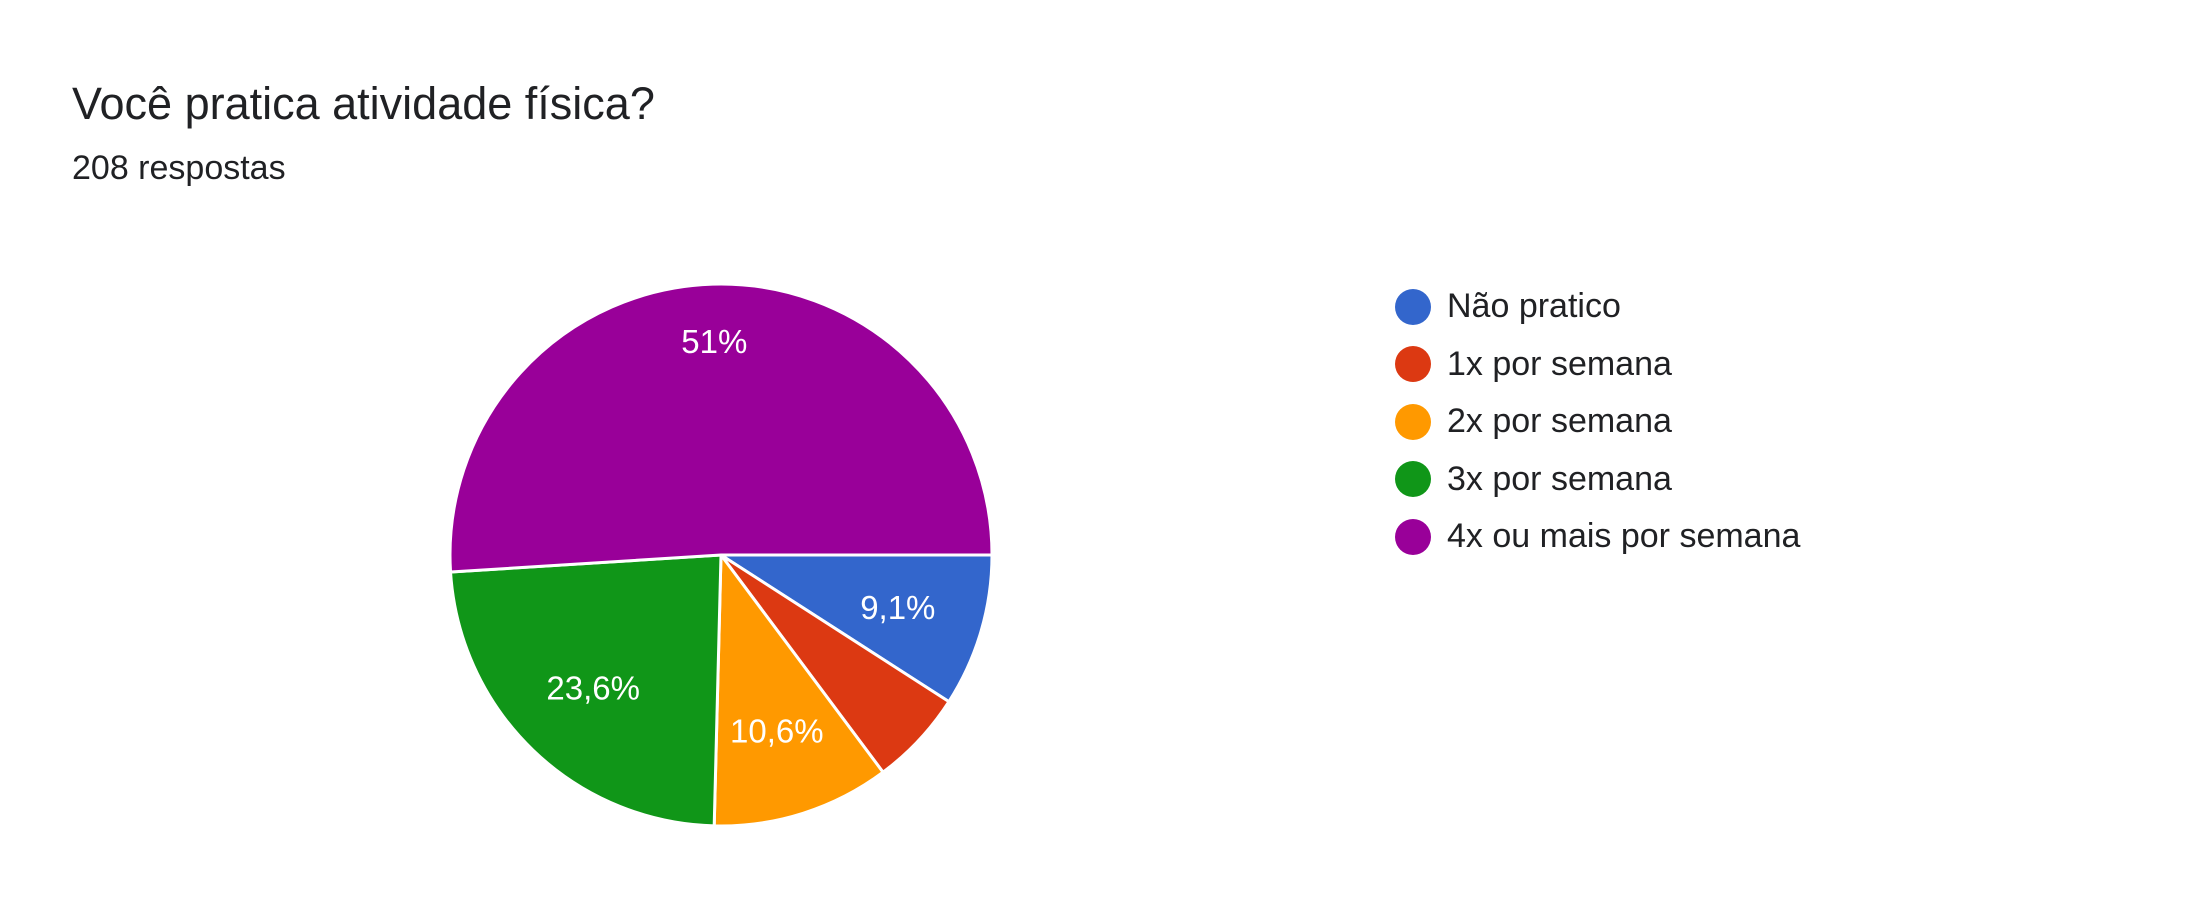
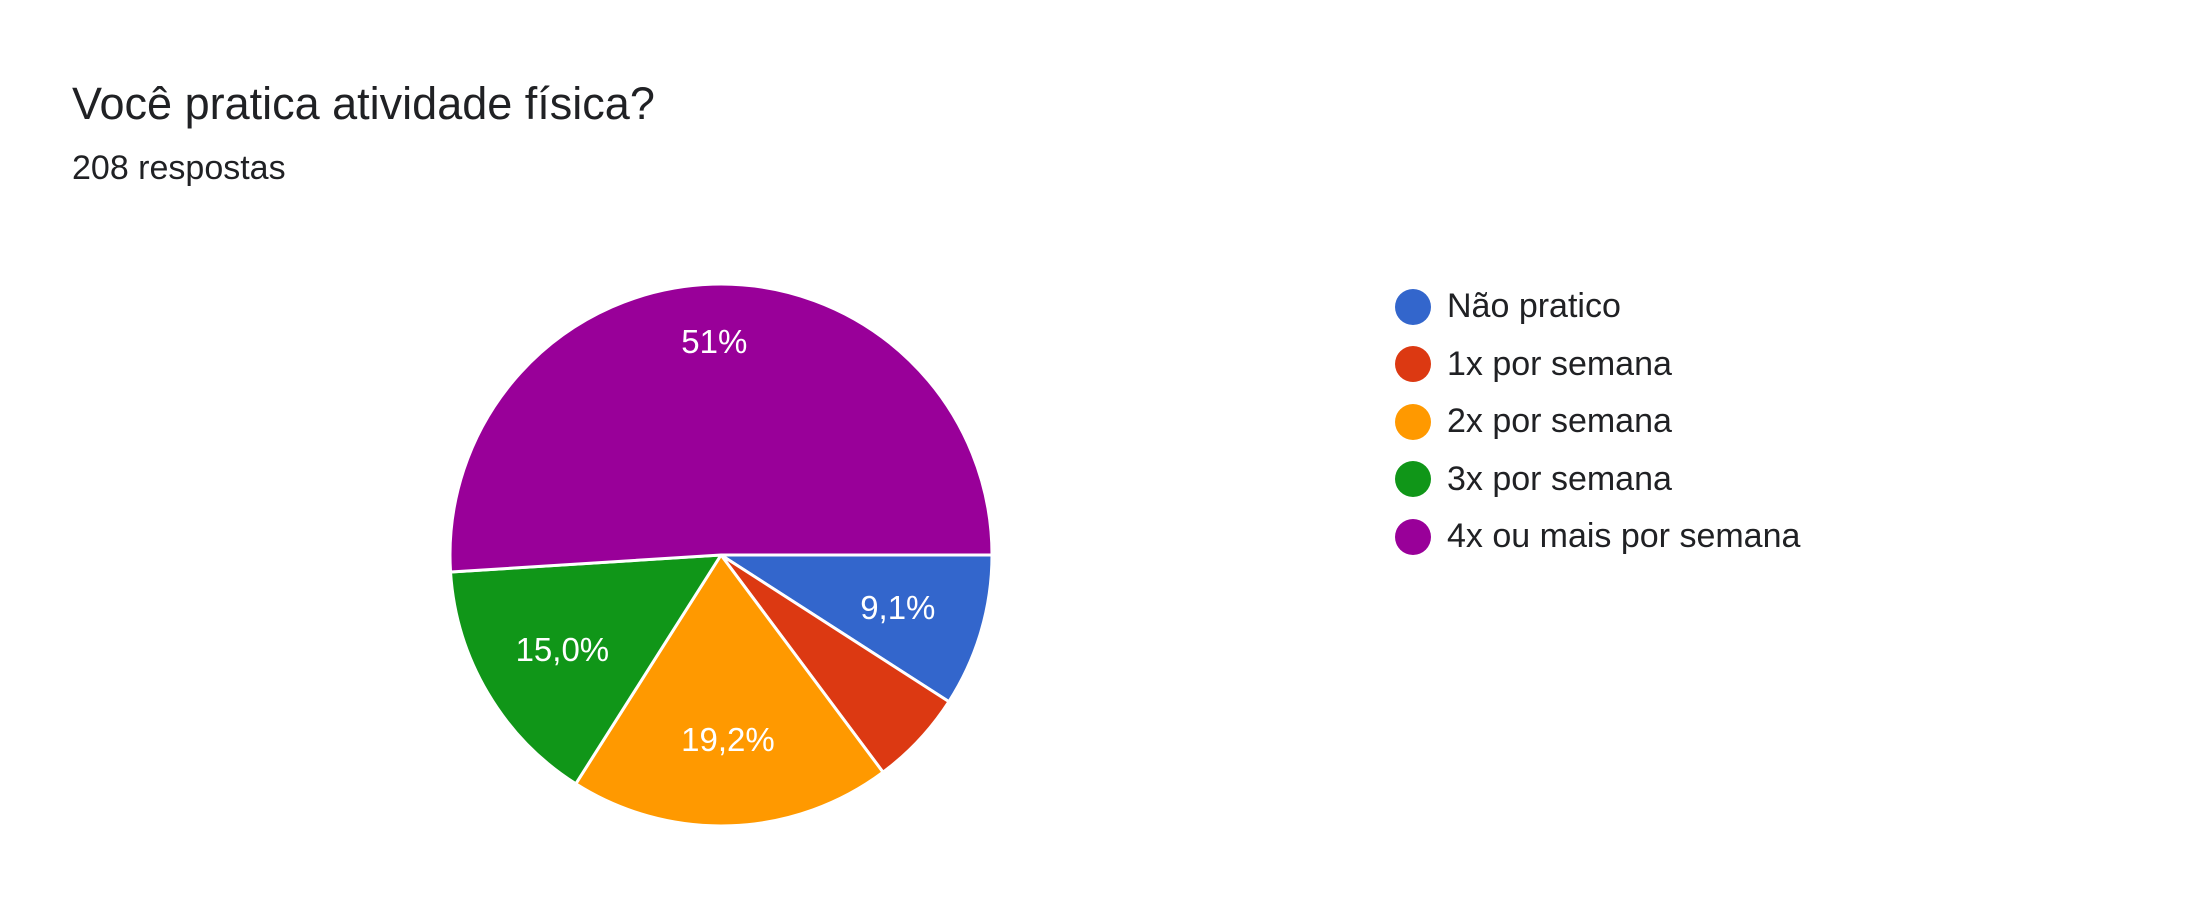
2x por semana: 10,6% -> 19,2%
3x por semana: 23,6% -> 15,0%
